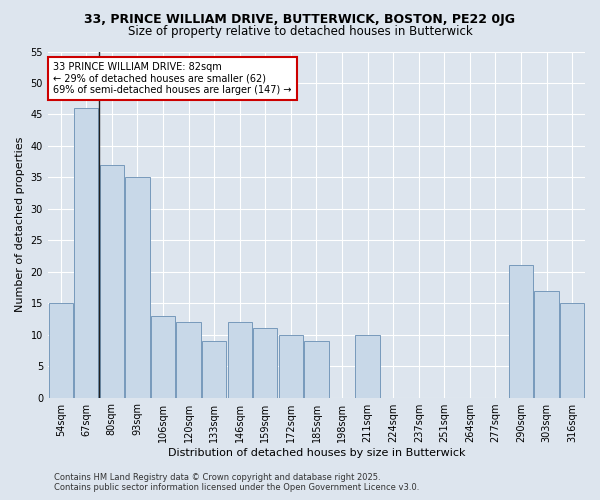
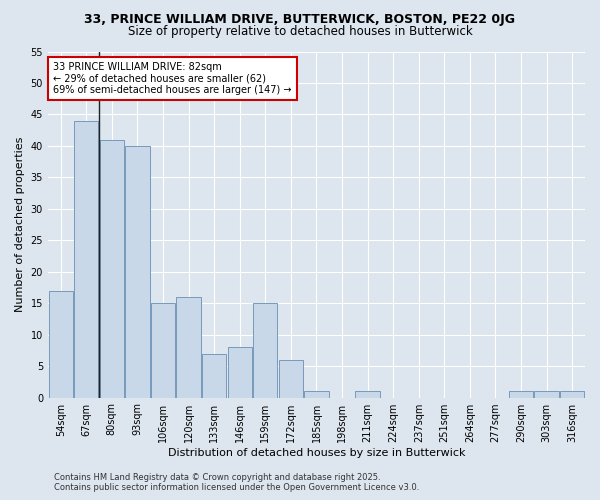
54sqm: 15 -> 17
67sqm: 46 -> 44
80sqm: 37 -> 41
93sqm: 35 -> 40
106sqm: 13 -> 15
120sqm: 12 -> 16
133sqm: 9 -> 7
146sqm: 12 -> 8
159sqm: 11 -> 15
172sqm: 10 -> 6
185sqm: 9 -> 1
211sqm: 10 -> 1
290sqm: 21 -> 1
303sqm: 17 -> 1
316sqm: 15 -> 1
